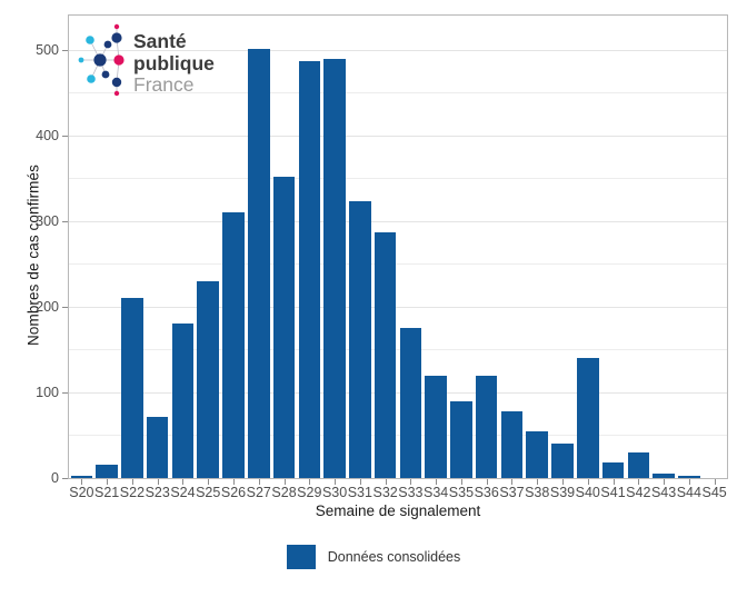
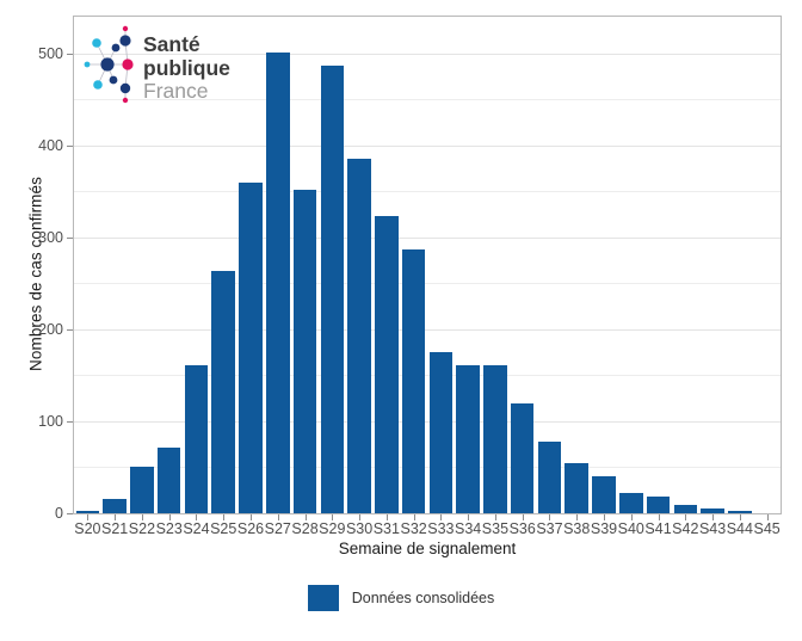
S22: 210 -> 50
S24: 180 -> 160
S25: 230 -> 260
S26: 310 -> 360
S30: 490 -> 380
S34: 120 -> 160
S35: 90 -> 160
S40: 140 -> 20
S42: 30 -> 10
